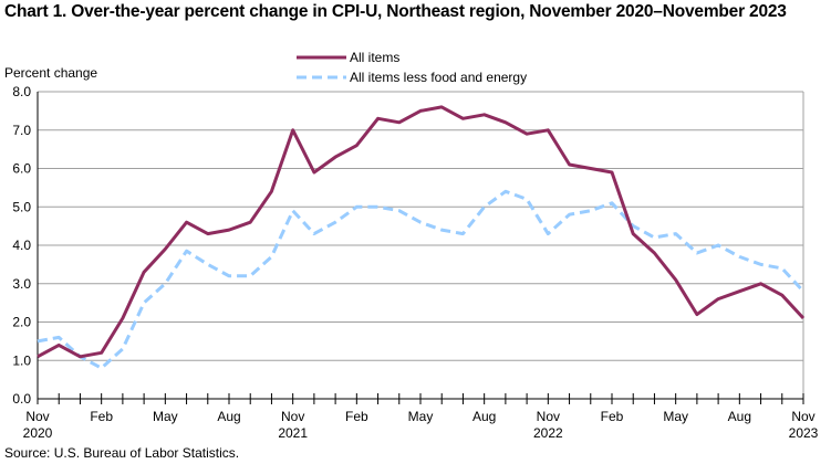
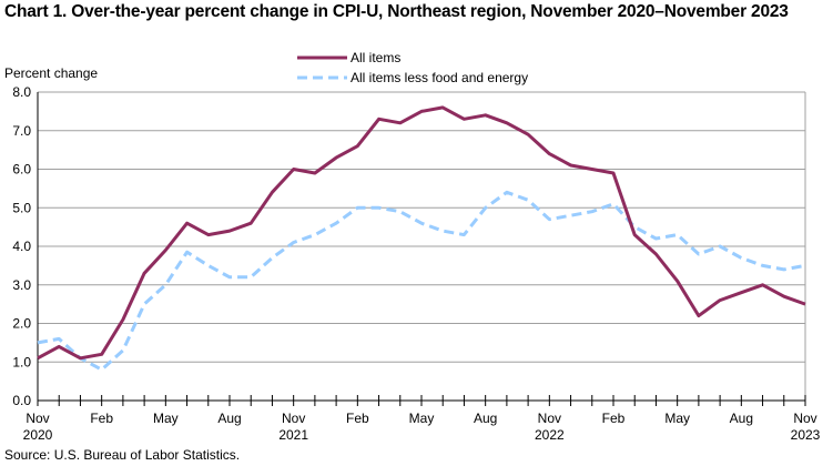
All items/Nov 2021: 7.0 -> 6.0
All items less food and energy/Nov 2021: 4.9 -> 4.1
All items/Nov 2022: 7.0 -> 6.4
All items less food and energy/Nov 2022: 4.3 -> 4.7
All items/Nov 2023: 2.1 -> 2.5
All items less food and energy/Nov 2023: 2.8 -> 3.5
